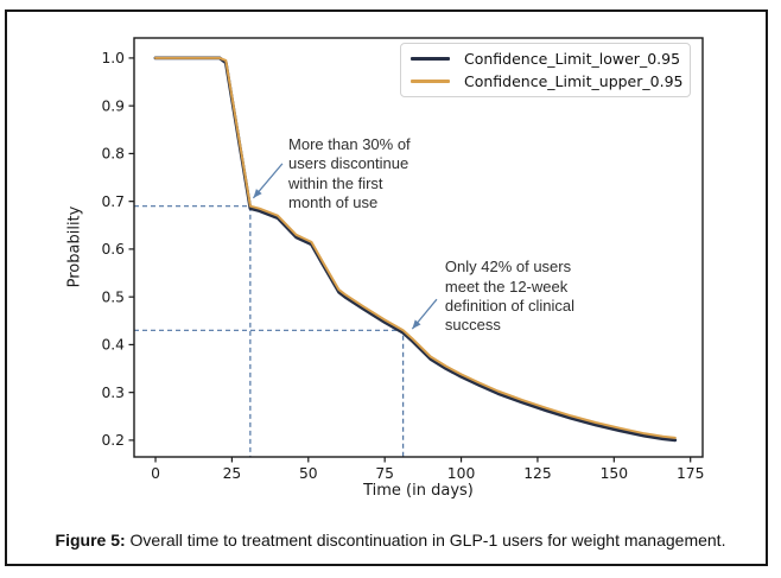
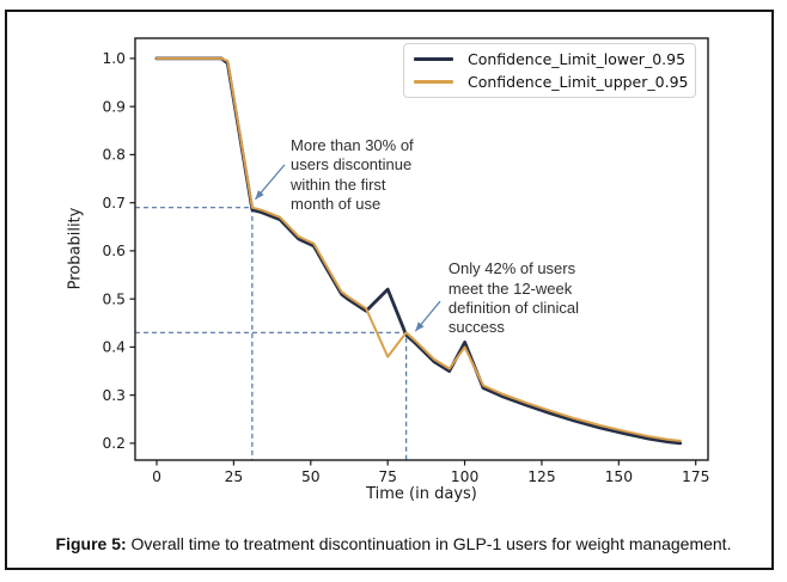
Confidence_Limit_lower_0.95/75: 0.45 -> 0.52
Confidence_Limit_upper_0.95/75: 0.45 -> 0.38
Confidence_Limit_lower_0.95/100: 0.33 -> 0.41
Confidence_Limit_upper_0.95/100: 0.34 -> 0.40
